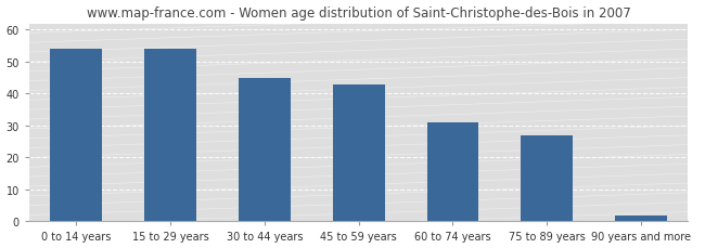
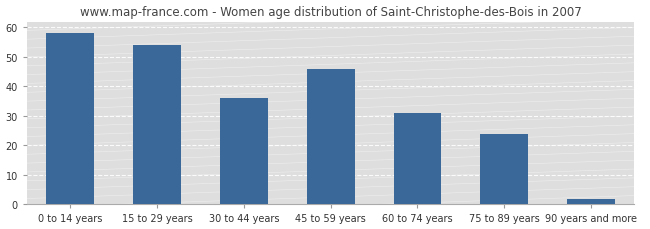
0 to 14 years: 54 -> 58
30 to 44 years: 45 -> 36
45 to 59 years: 43 -> 46
75 to 89 years: 27 -> 24
